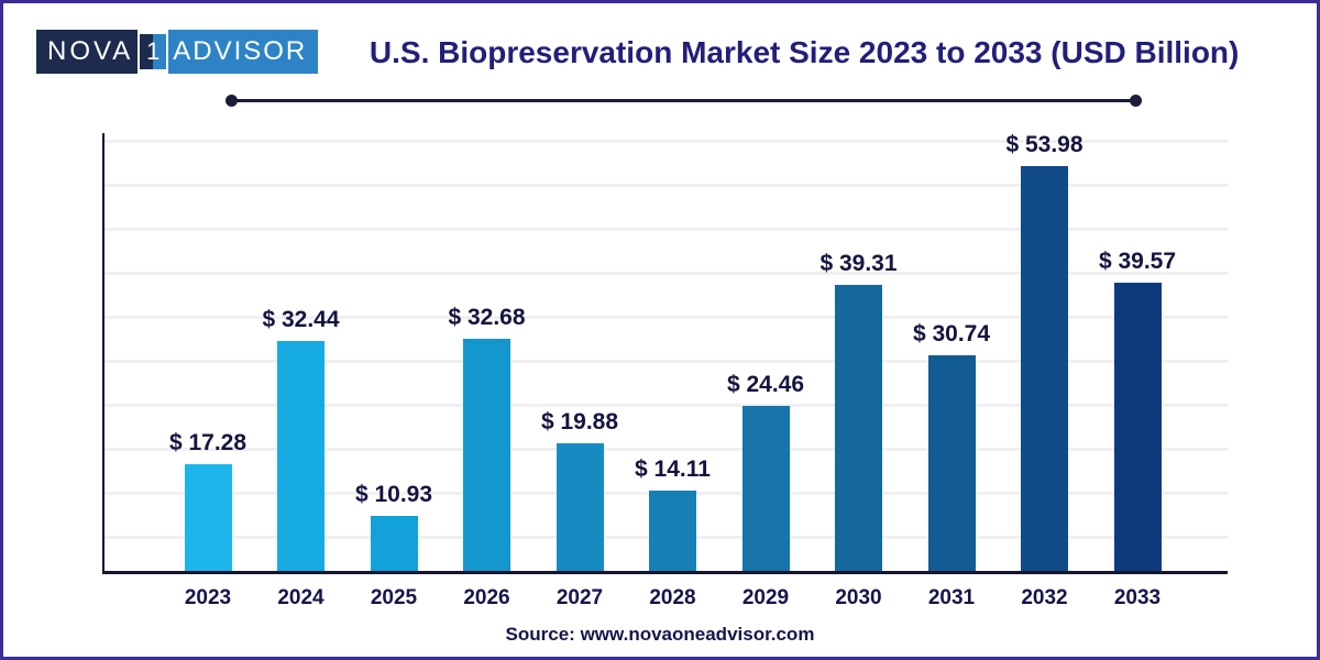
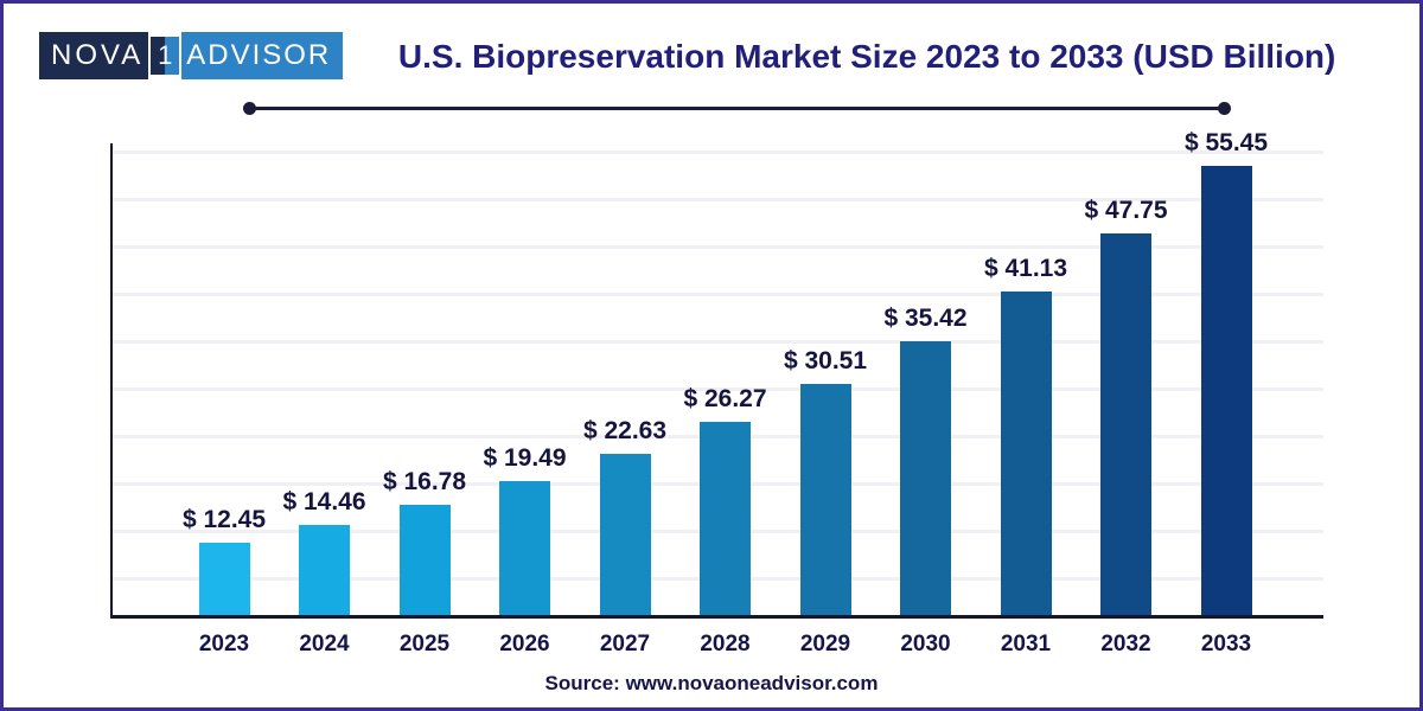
2023: 17.28 -> 12.45
2024: 32.44 -> 14.46
2025: 10.93 -> 16.78
2026: 32.68 -> 19.49
2027: 19.88 -> 22.63
2028: 14.11 -> 26.27
2029: 24.46 -> 30.51
2030: 39.31 -> 35.42
2031: 30.74 -> 41.13
2032: 53.98 -> 47.75
2033: 39.57 -> 55.45
